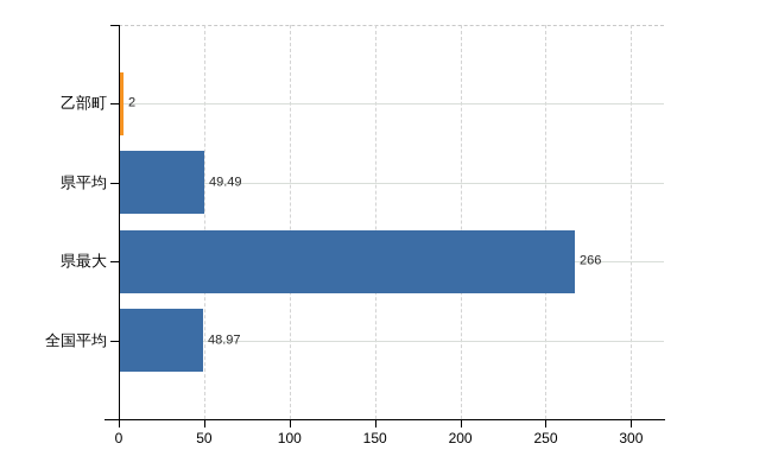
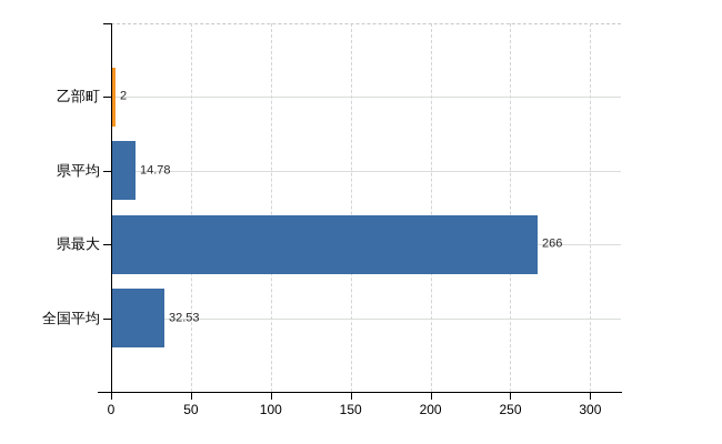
県平均: 49.49 -> 14.78
全国平均: 48.97 -> 32.53
